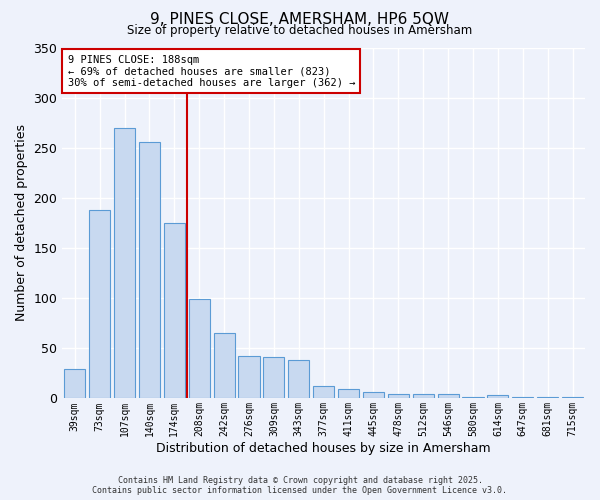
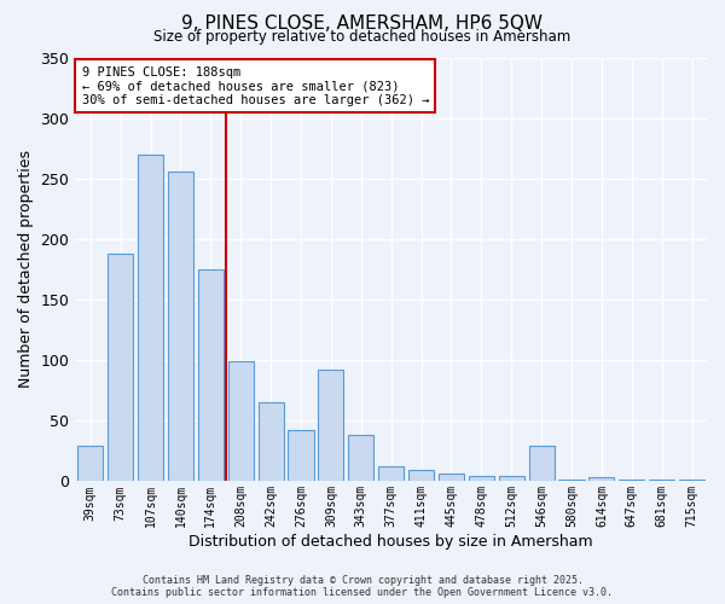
309sqm: 41 -> 92
546sqm: 4 -> 29
